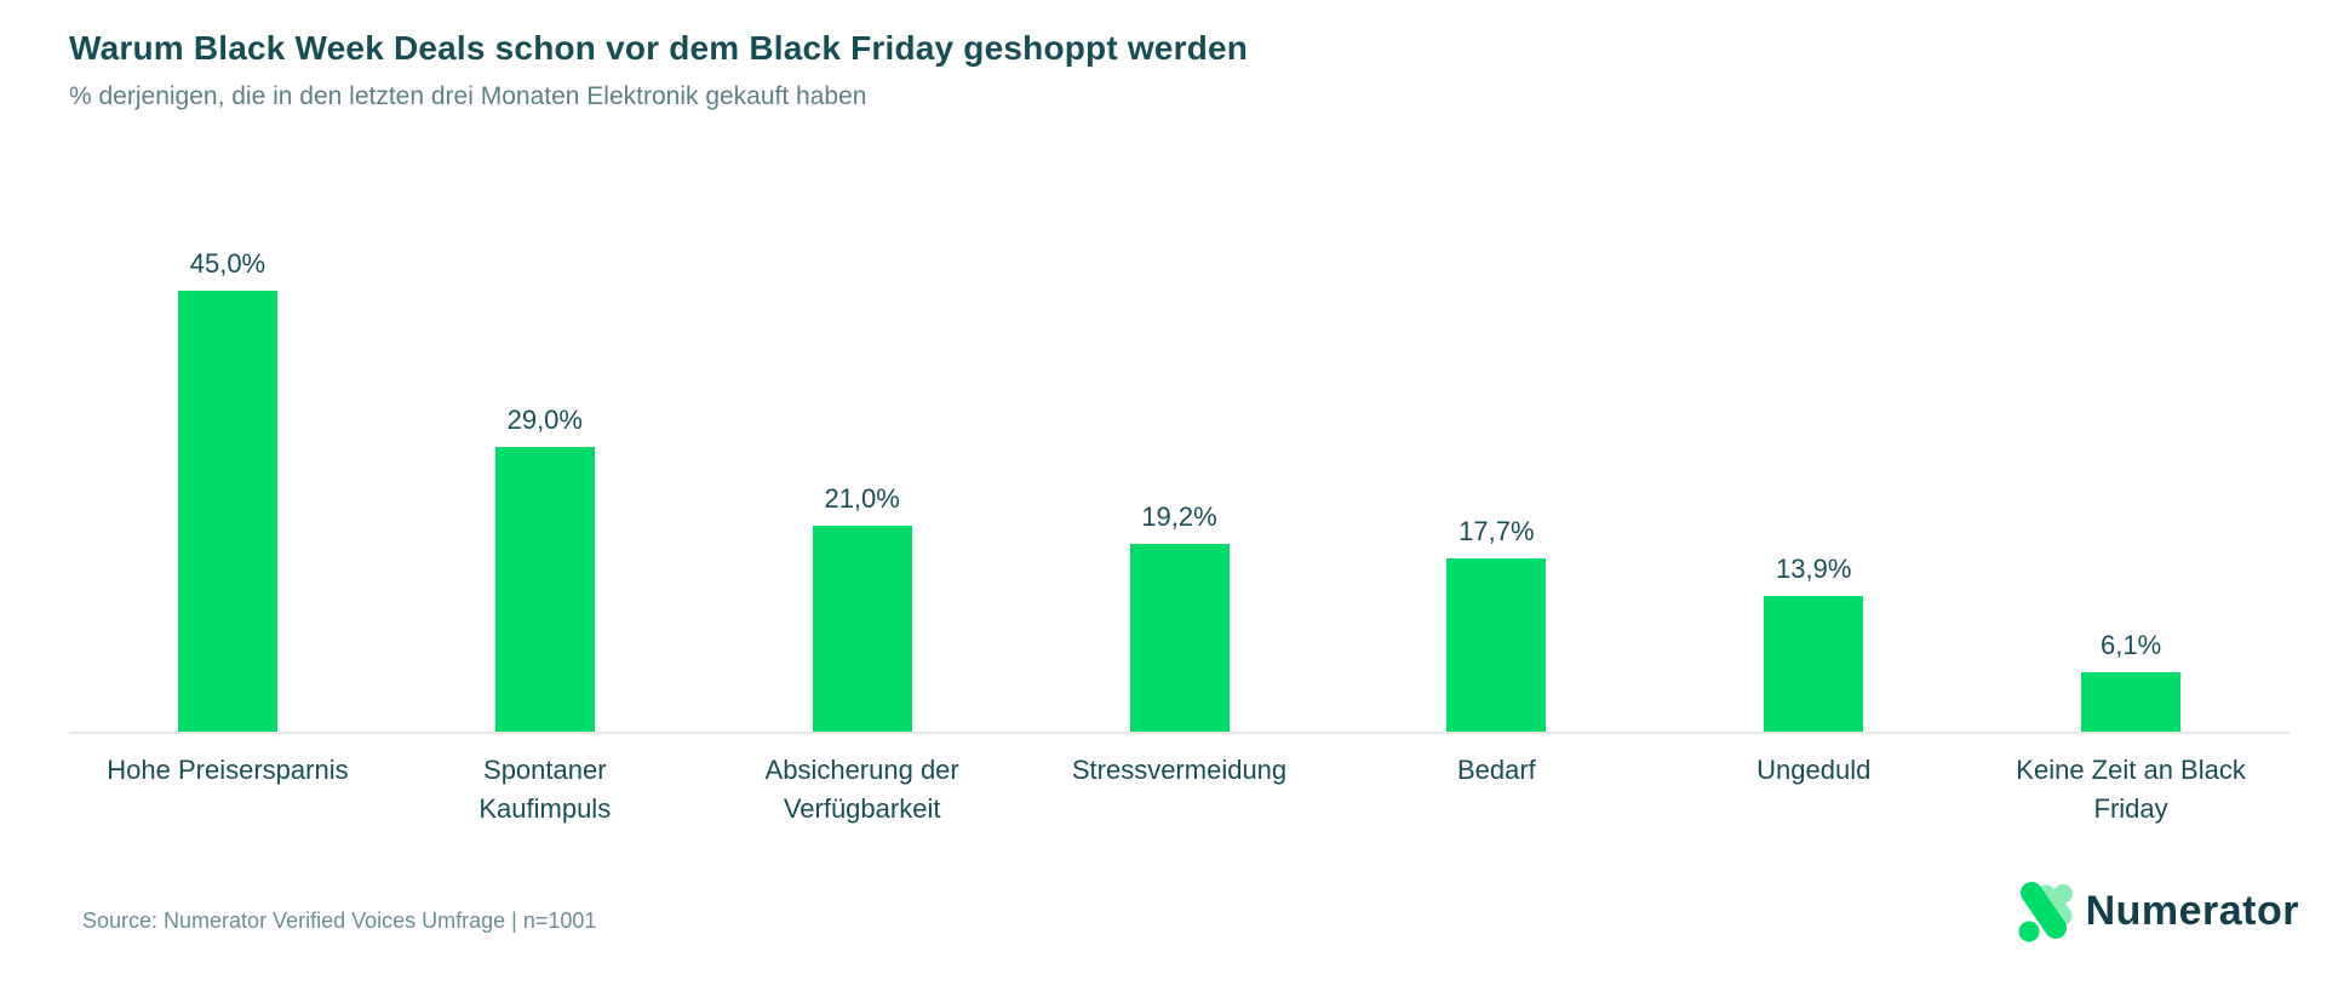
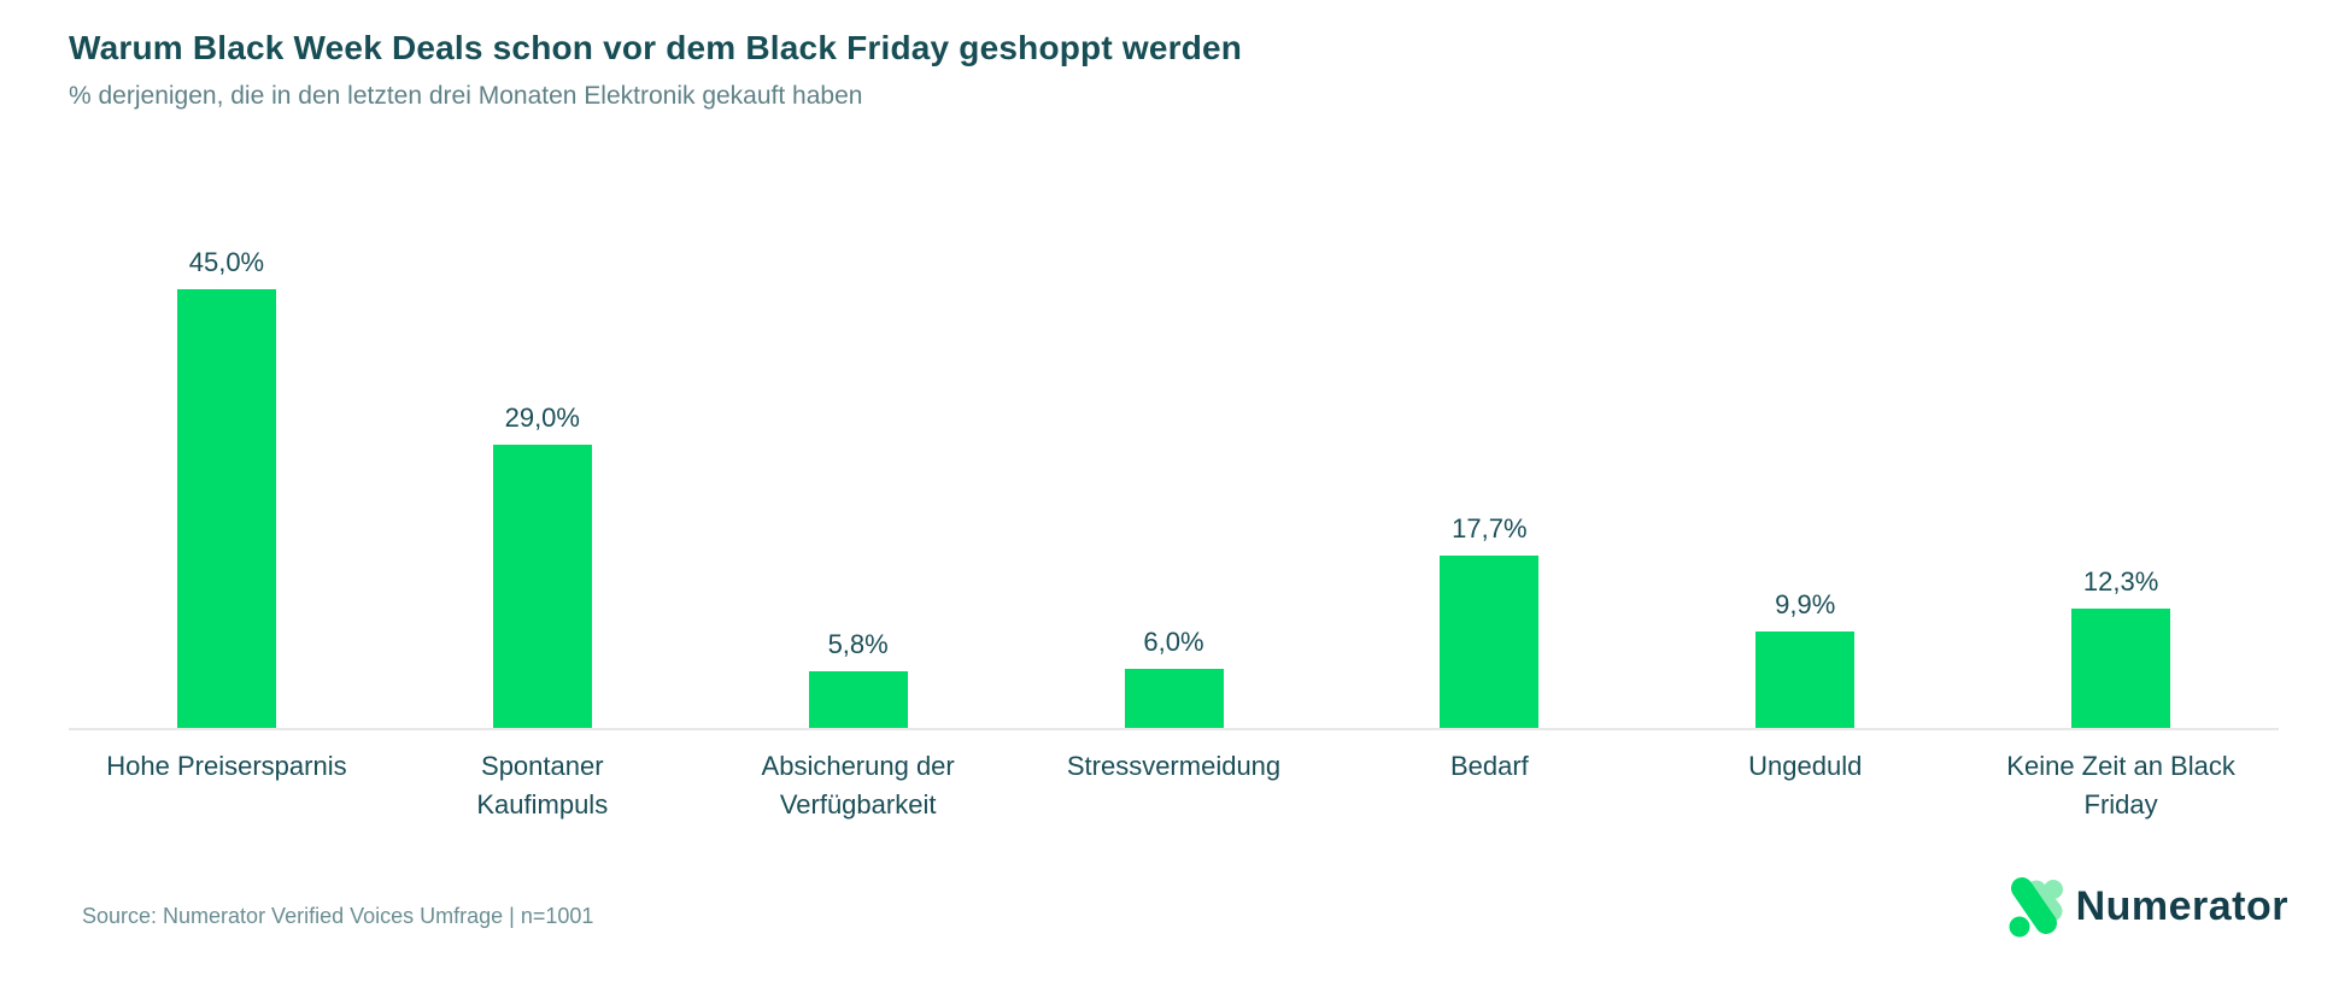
Absicherung der Verfügbarkeit: 21,0% -> 5,8%
Stressvermeidung: 19,2% -> 6,0%
Ungeduld: 13,9% -> 9,9%
Keine Zeit an Black Friday: 6,1% -> 12,3%
